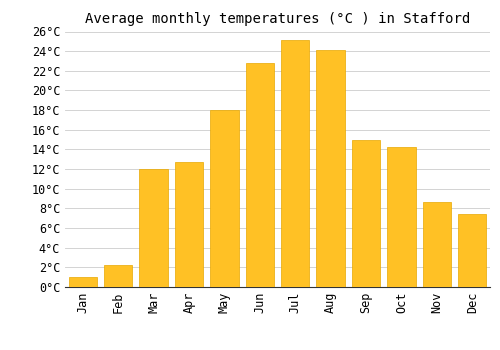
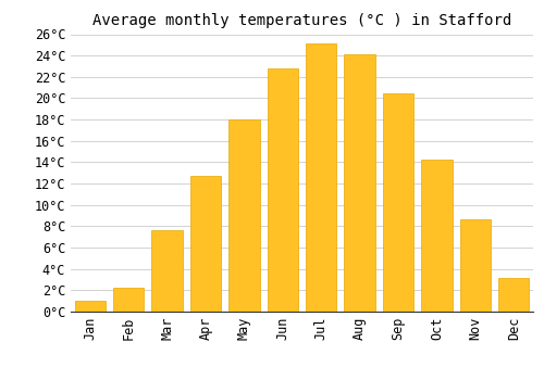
Mar: 12.0°C -> 7.6°C
Sep: 15.0°C -> 20.5°C
Dec: 7.4°C -> 3.2°C
